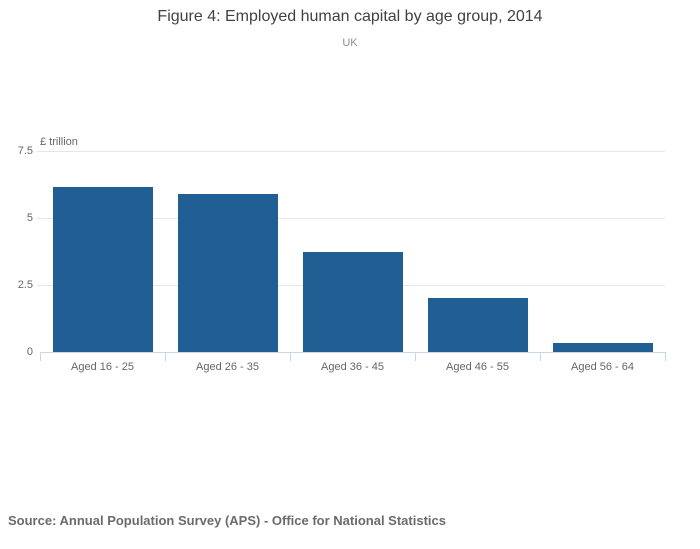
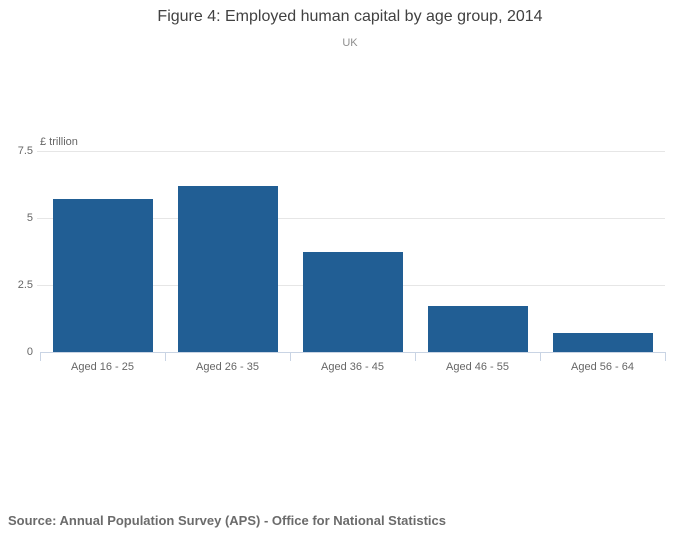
Aged 16 - 25: 6.2 -> 5.7
Aged 26 - 35: 5.9 -> 6.2
Aged 46 - 55: 2.0 -> 1.7
Aged 56 - 64: 0.3 -> 0.7
